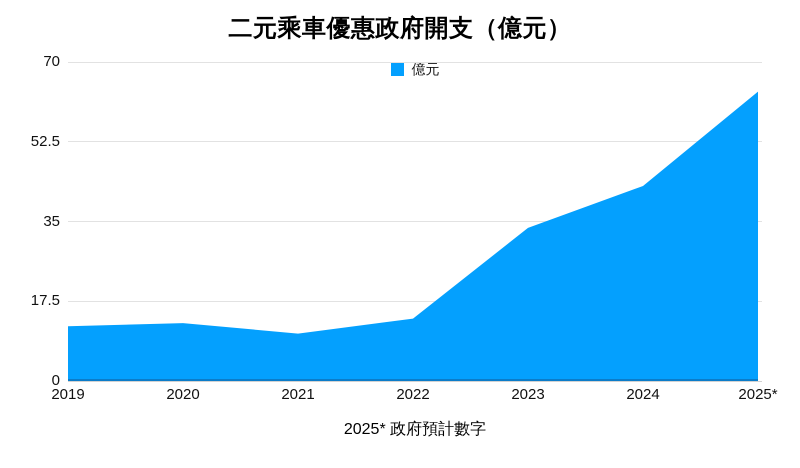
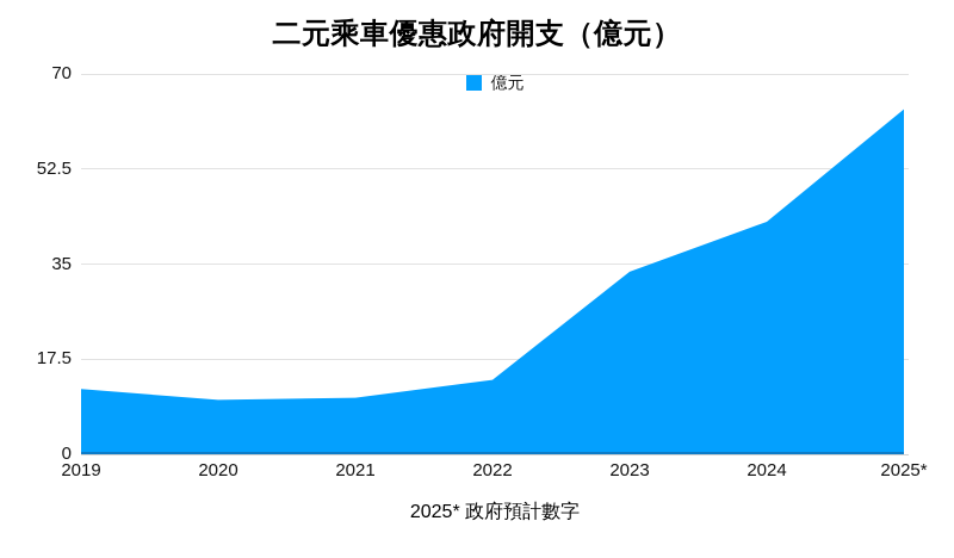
2020: 13 -> 10
